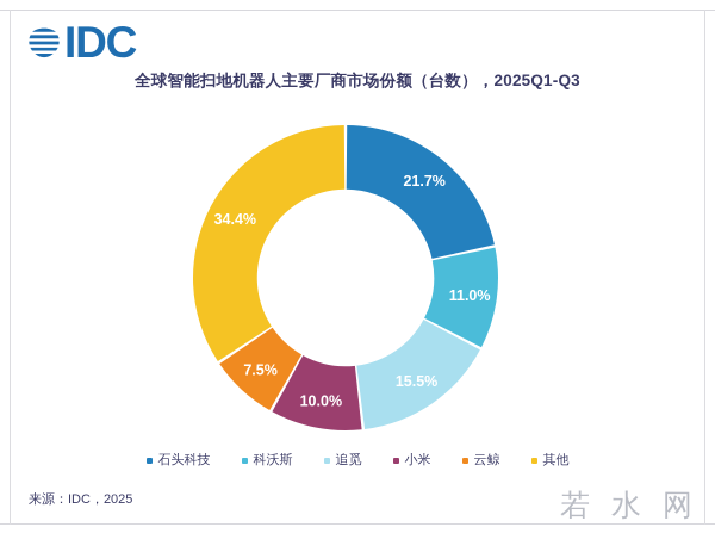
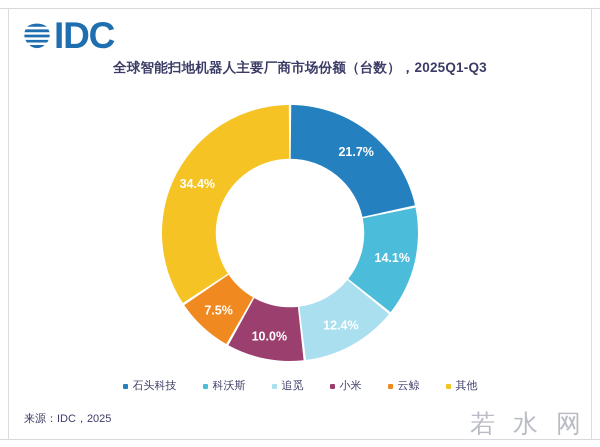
科沃斯: 11.0% -> 14.1%
追觅: 15.5% -> 12.4%
